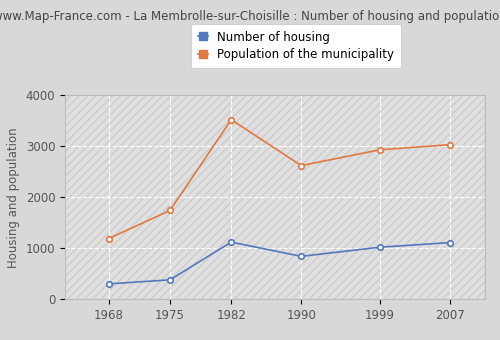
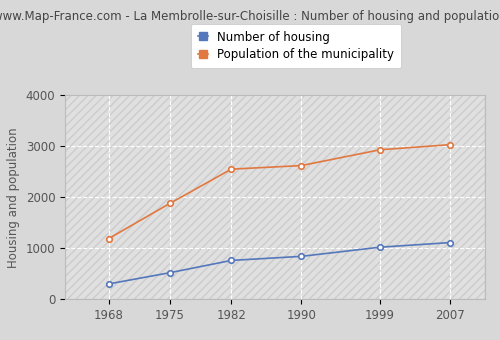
Number of housing/1975: 380 -> 520
Population of the municipality/1975: 1740 -> 1880
Number of housing/1982: 1120 -> 760
Population of the municipality/1982: 3520 -> 2550
